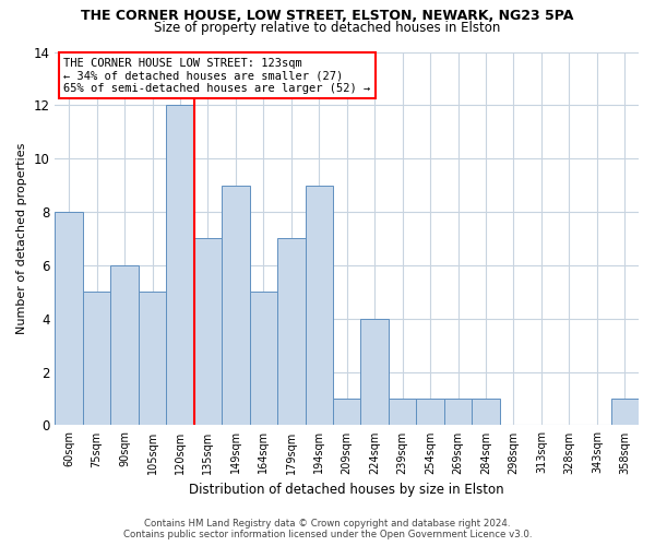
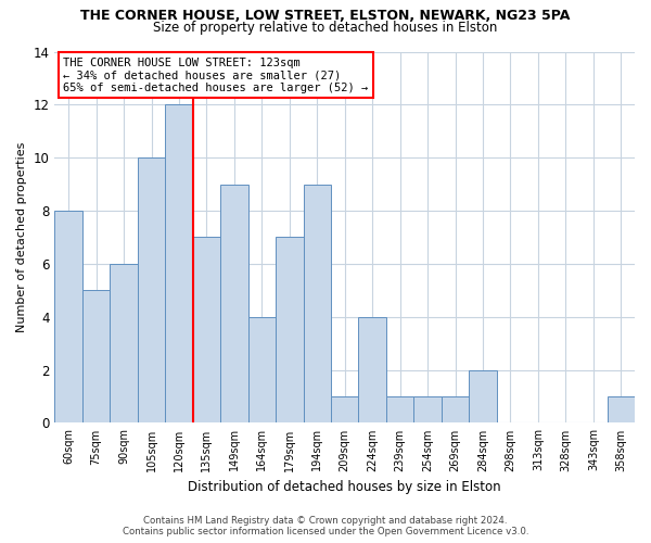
105sqm: 5 -> 10
164sqm: 5 -> 4
284sqm: 1 -> 2
